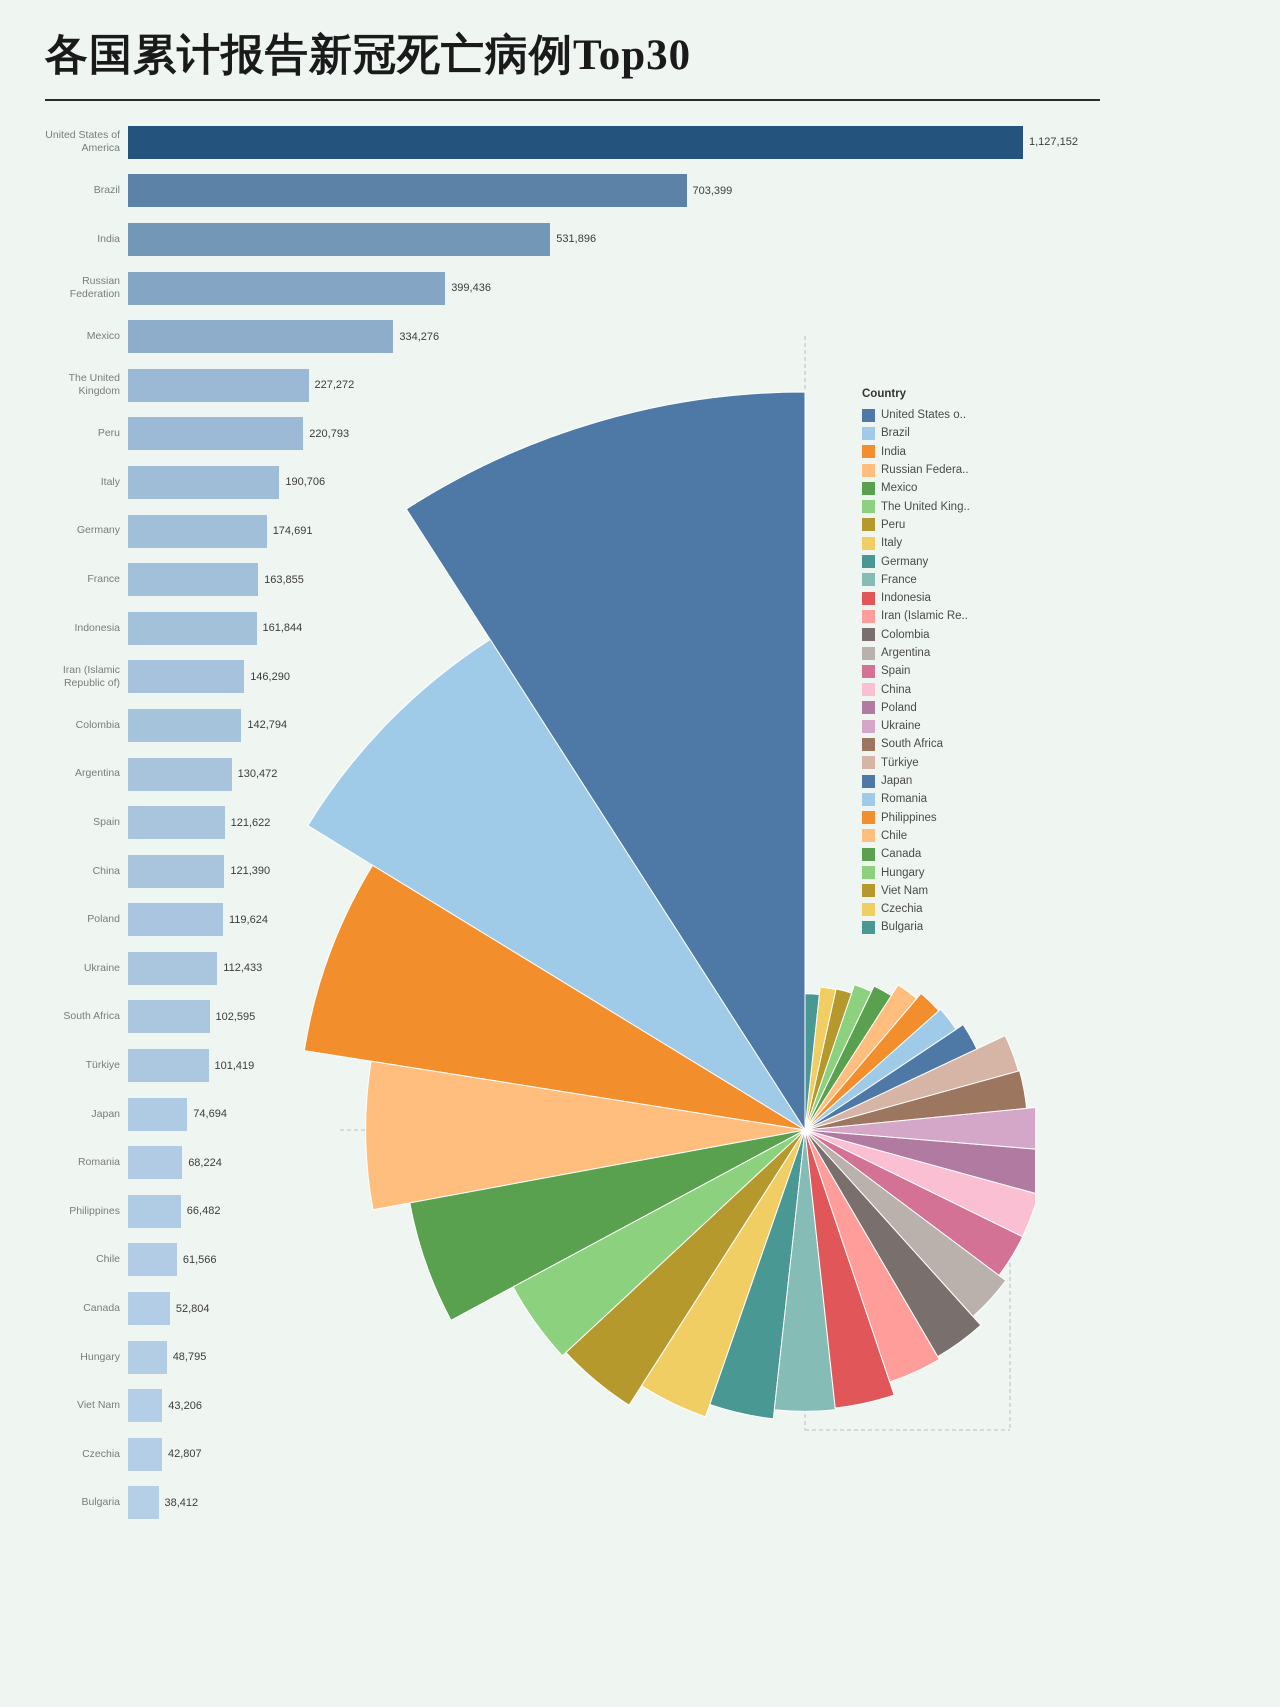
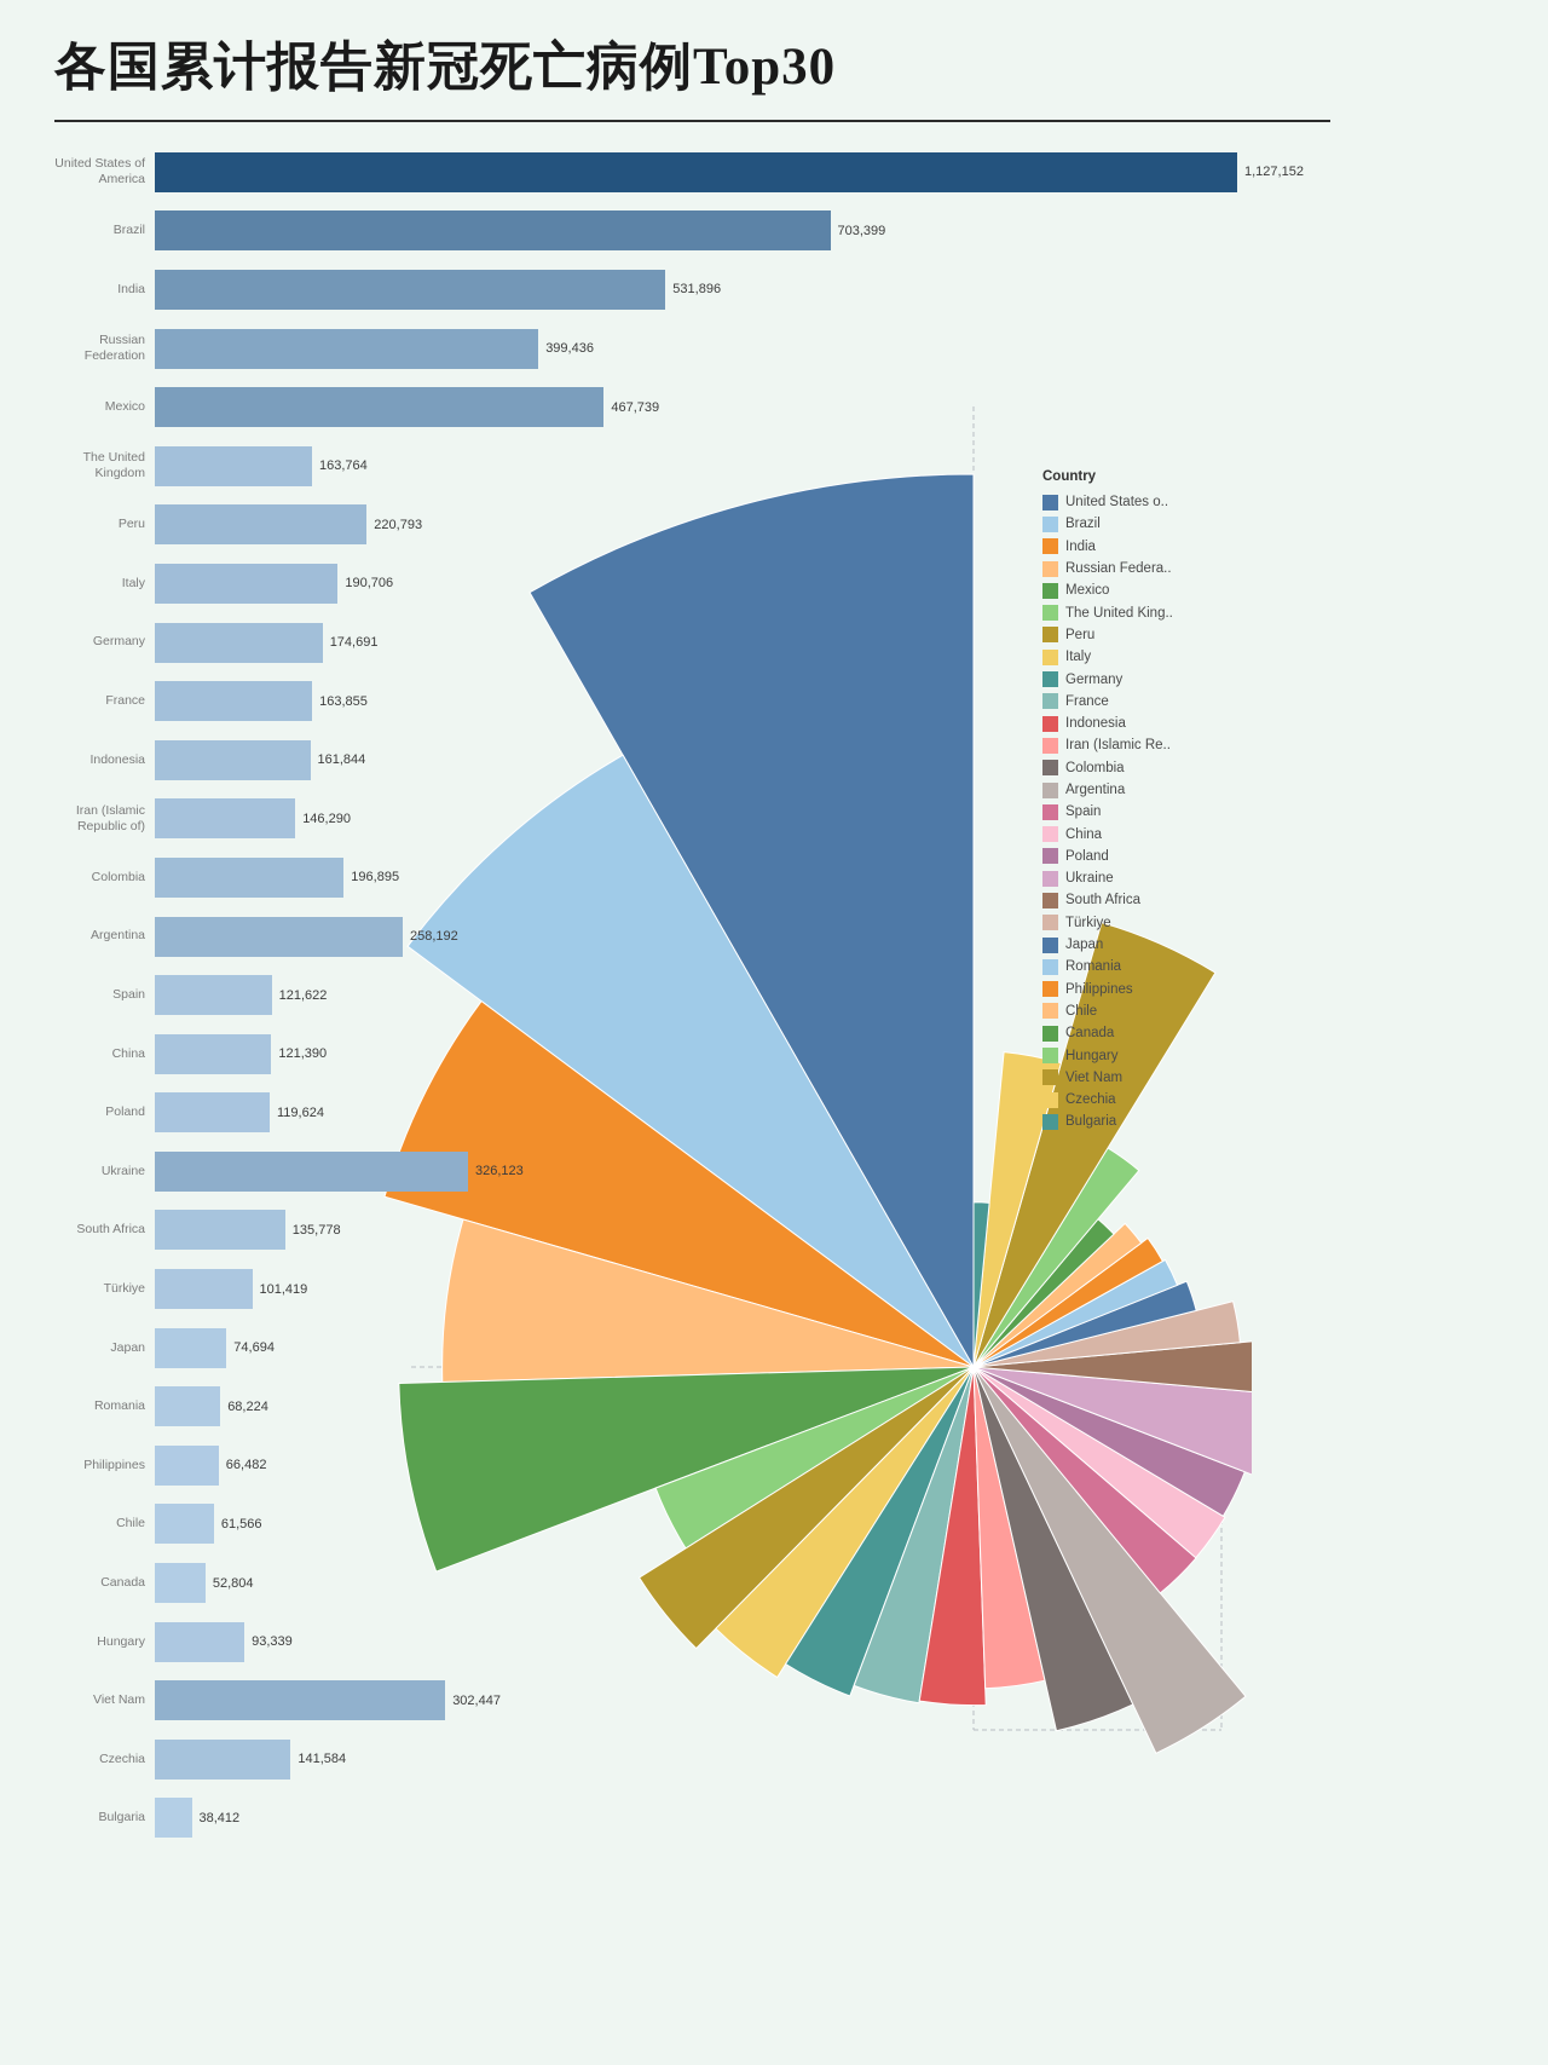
Mexico: 334,276 -> 467,739
The United Kingdom: 227,272 -> 163,764
Colombia: 142,794 -> 196,895
Argentina: 130,472 -> 258,192
Ukraine: 112,433 -> 326,123
South Africa: 102,595 -> 135,778
Hungary: 48,795 -> 93,339
Viet Nam: 43,206 -> 302,447
Czechia: 42,807 -> 141,584
